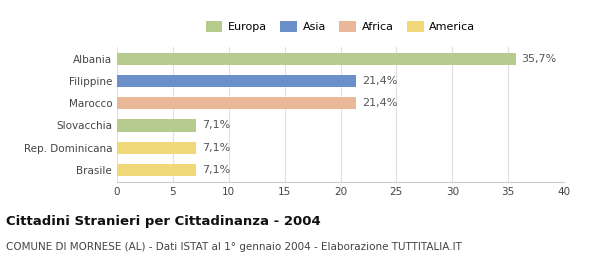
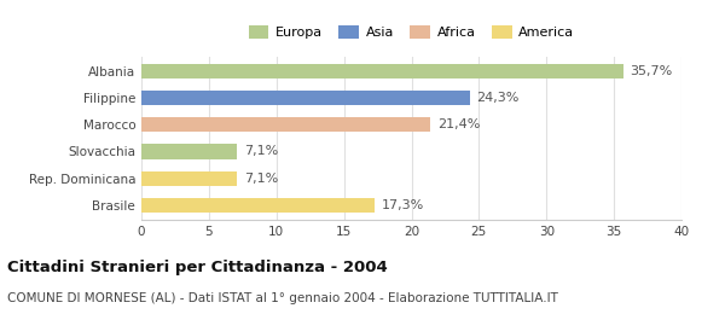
Filippine: 21,4% -> 24,3%
Brasile: 7,1% -> 17,3%
